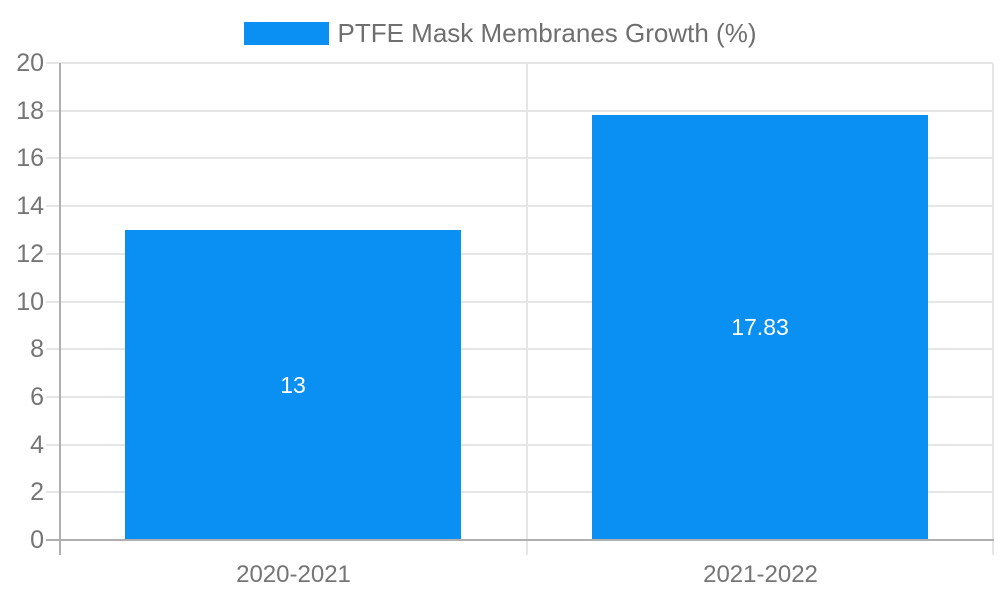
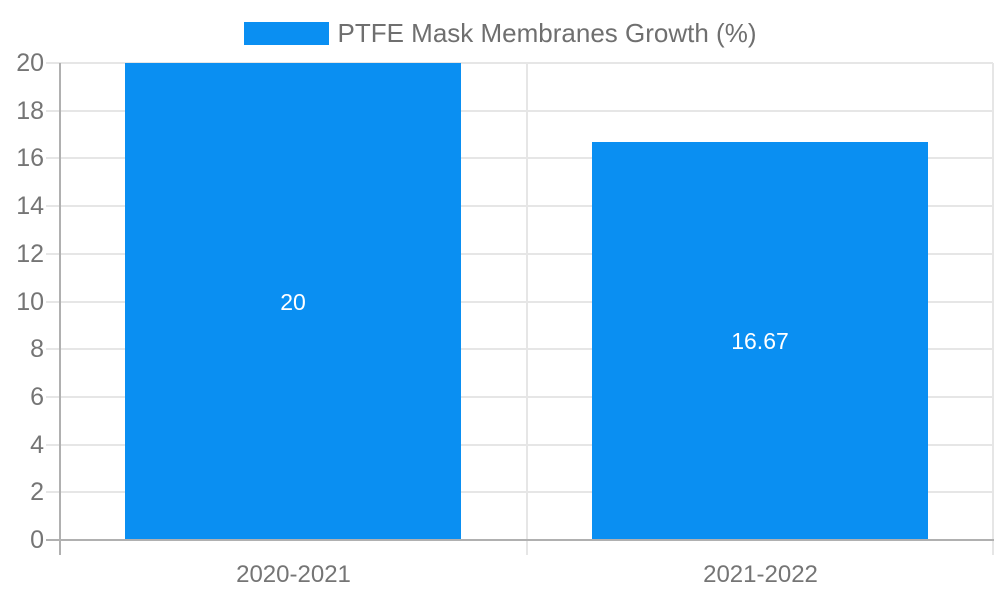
2020-2021: 13 -> 20
2021-2022: 17.83 -> 16.67
